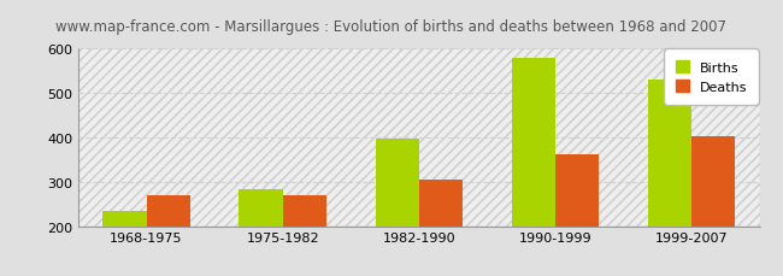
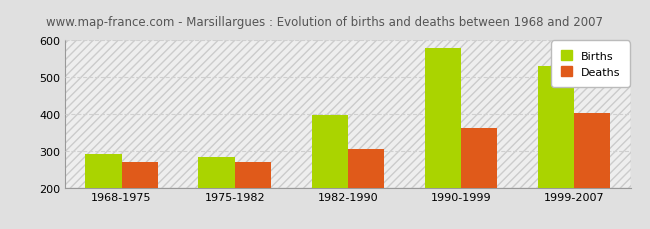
Births/1968-1975: 233 -> 290
